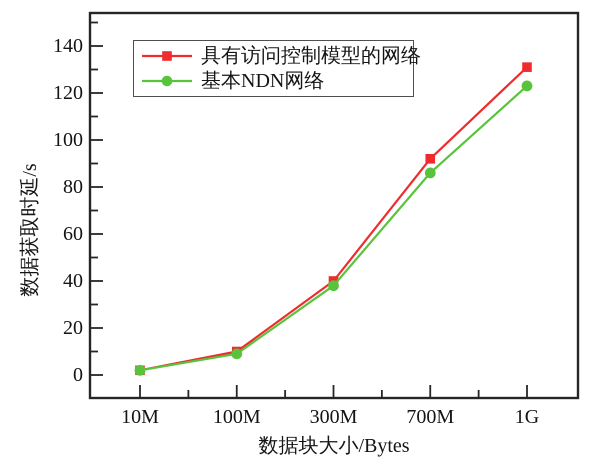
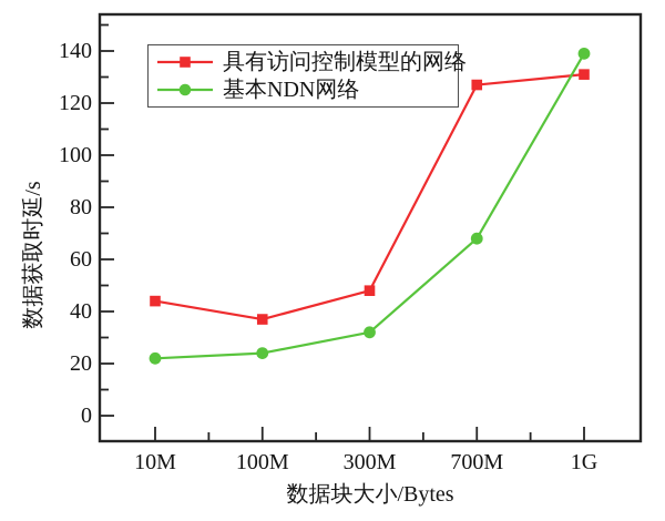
具有访问控制模型的网络/10M: 2 -> 44
基本NDN网络/10M: 2 -> 22
具有访问控制模型的网络/100M: 10 -> 37
基本NDN网络/100M: 9 -> 24
具有访问控制模型的网络/300M: 40 -> 48
基本NDN网络/300M: 38 -> 32
具有访问控制模型的网络/700M: 92 -> 127
基本NDN网络/700M: 86 -> 68
基本NDN网络/1G: 123 -> 139
